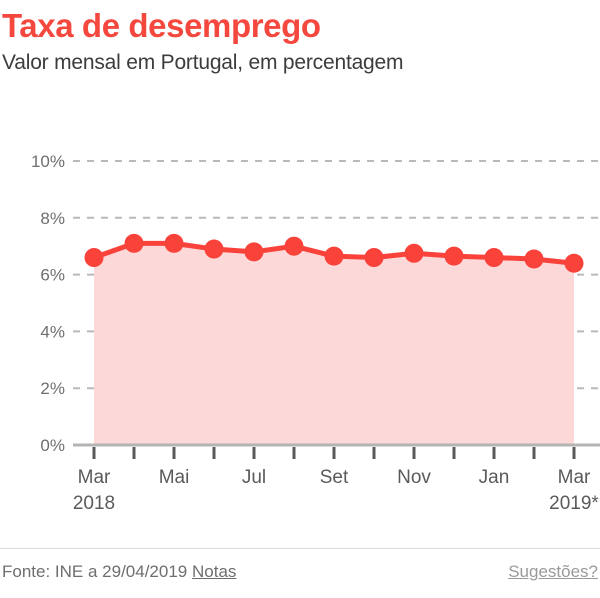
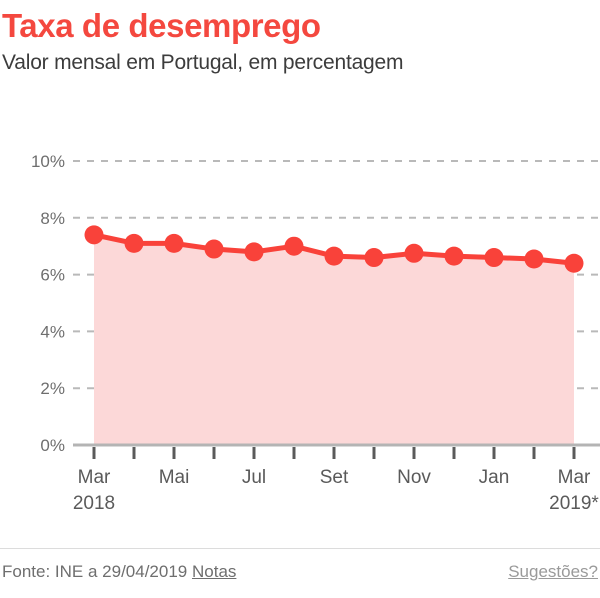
Mar 2018: 6.6% -> 7.4%
